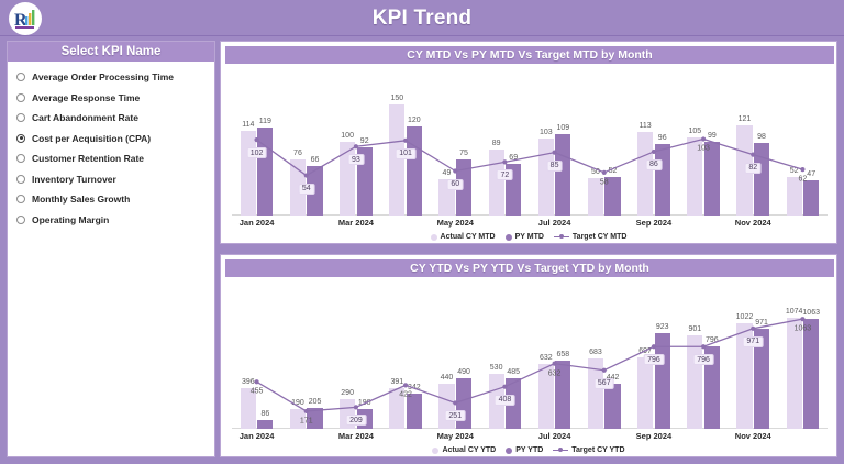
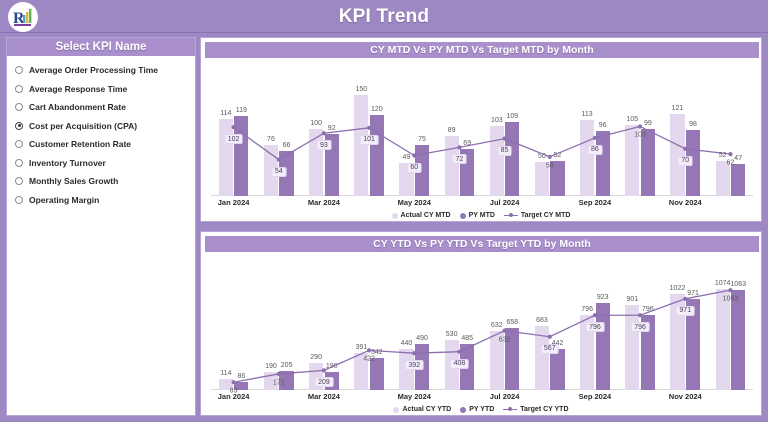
CY MTD Vs PY MTD Vs Target MTD by Month/Target CY MTD/Nov 2024: 82 -> 70
CY YTD Vs PY YTD Vs Target YTD by Month/Actual CY YTD/Jan 2024: 396 -> 114
CY YTD Vs PY YTD Vs Target YTD by Month/Target CY YTD/Jan 2024: 455 -> 83
CY YTD Vs PY YTD Vs Target YTD by Month/Target CY YTD/May 2024: 251 -> 392
CY YTD Vs PY YTD Vs Target YTD by Month/Actual CY YTD/Sep 2024: 697 -> 796
